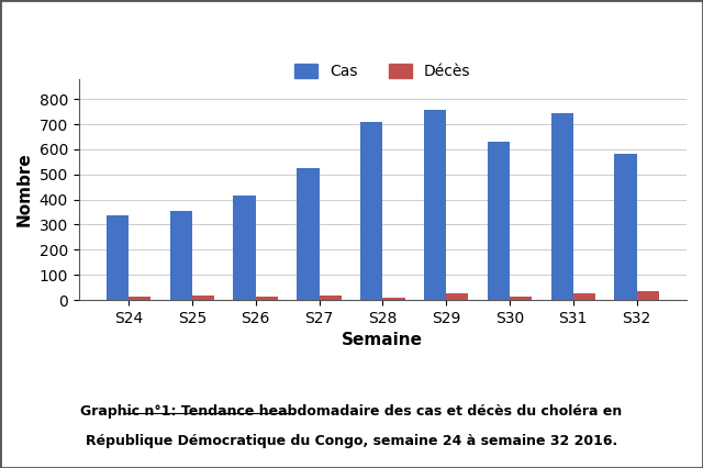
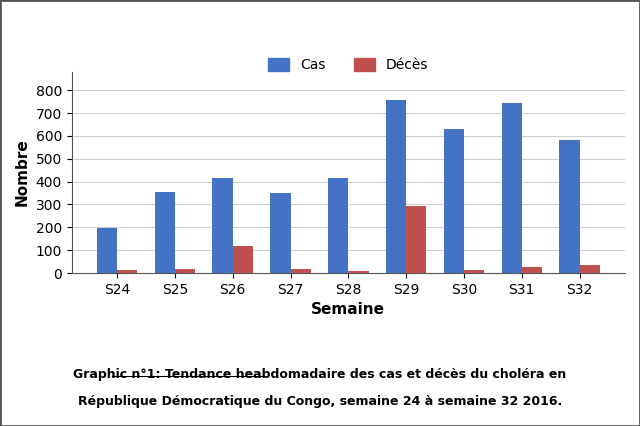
Cas/S24: 338 -> 195
Décès/S26: 12 -> 120
Cas/S27: 525 -> 350
Cas/S28: 710 -> 415
Décès/S29: 27 -> 295
